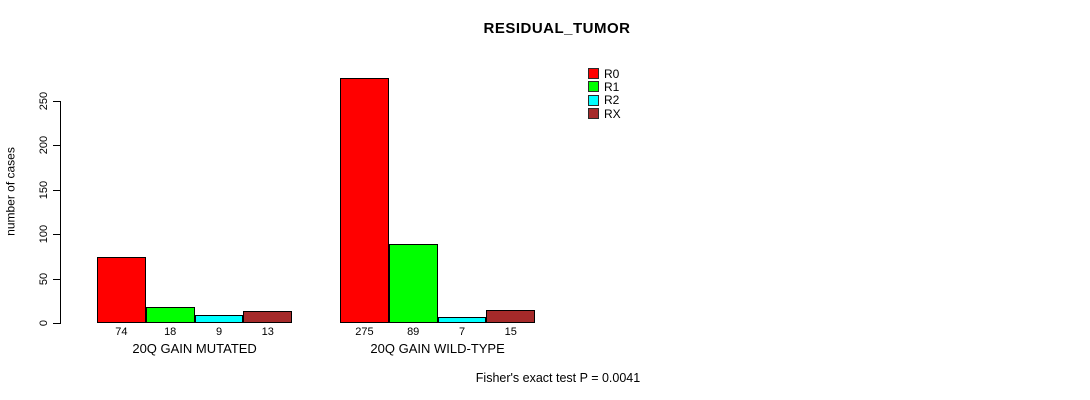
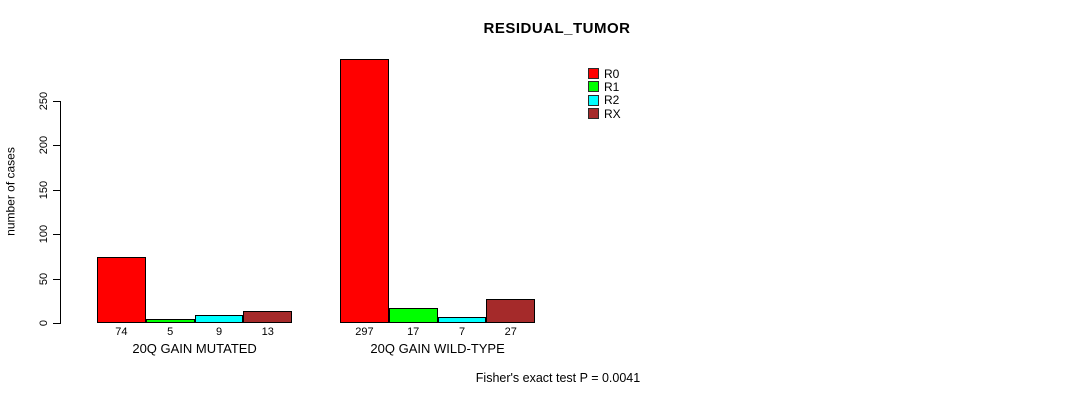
R1/20Q GAIN MUTATED: 18 -> 5
R0/20Q GAIN WILD-TYPE: 275 -> 297
R1/20Q GAIN WILD-TYPE: 89 -> 17
RX/20Q GAIN WILD-TYPE: 15 -> 27
